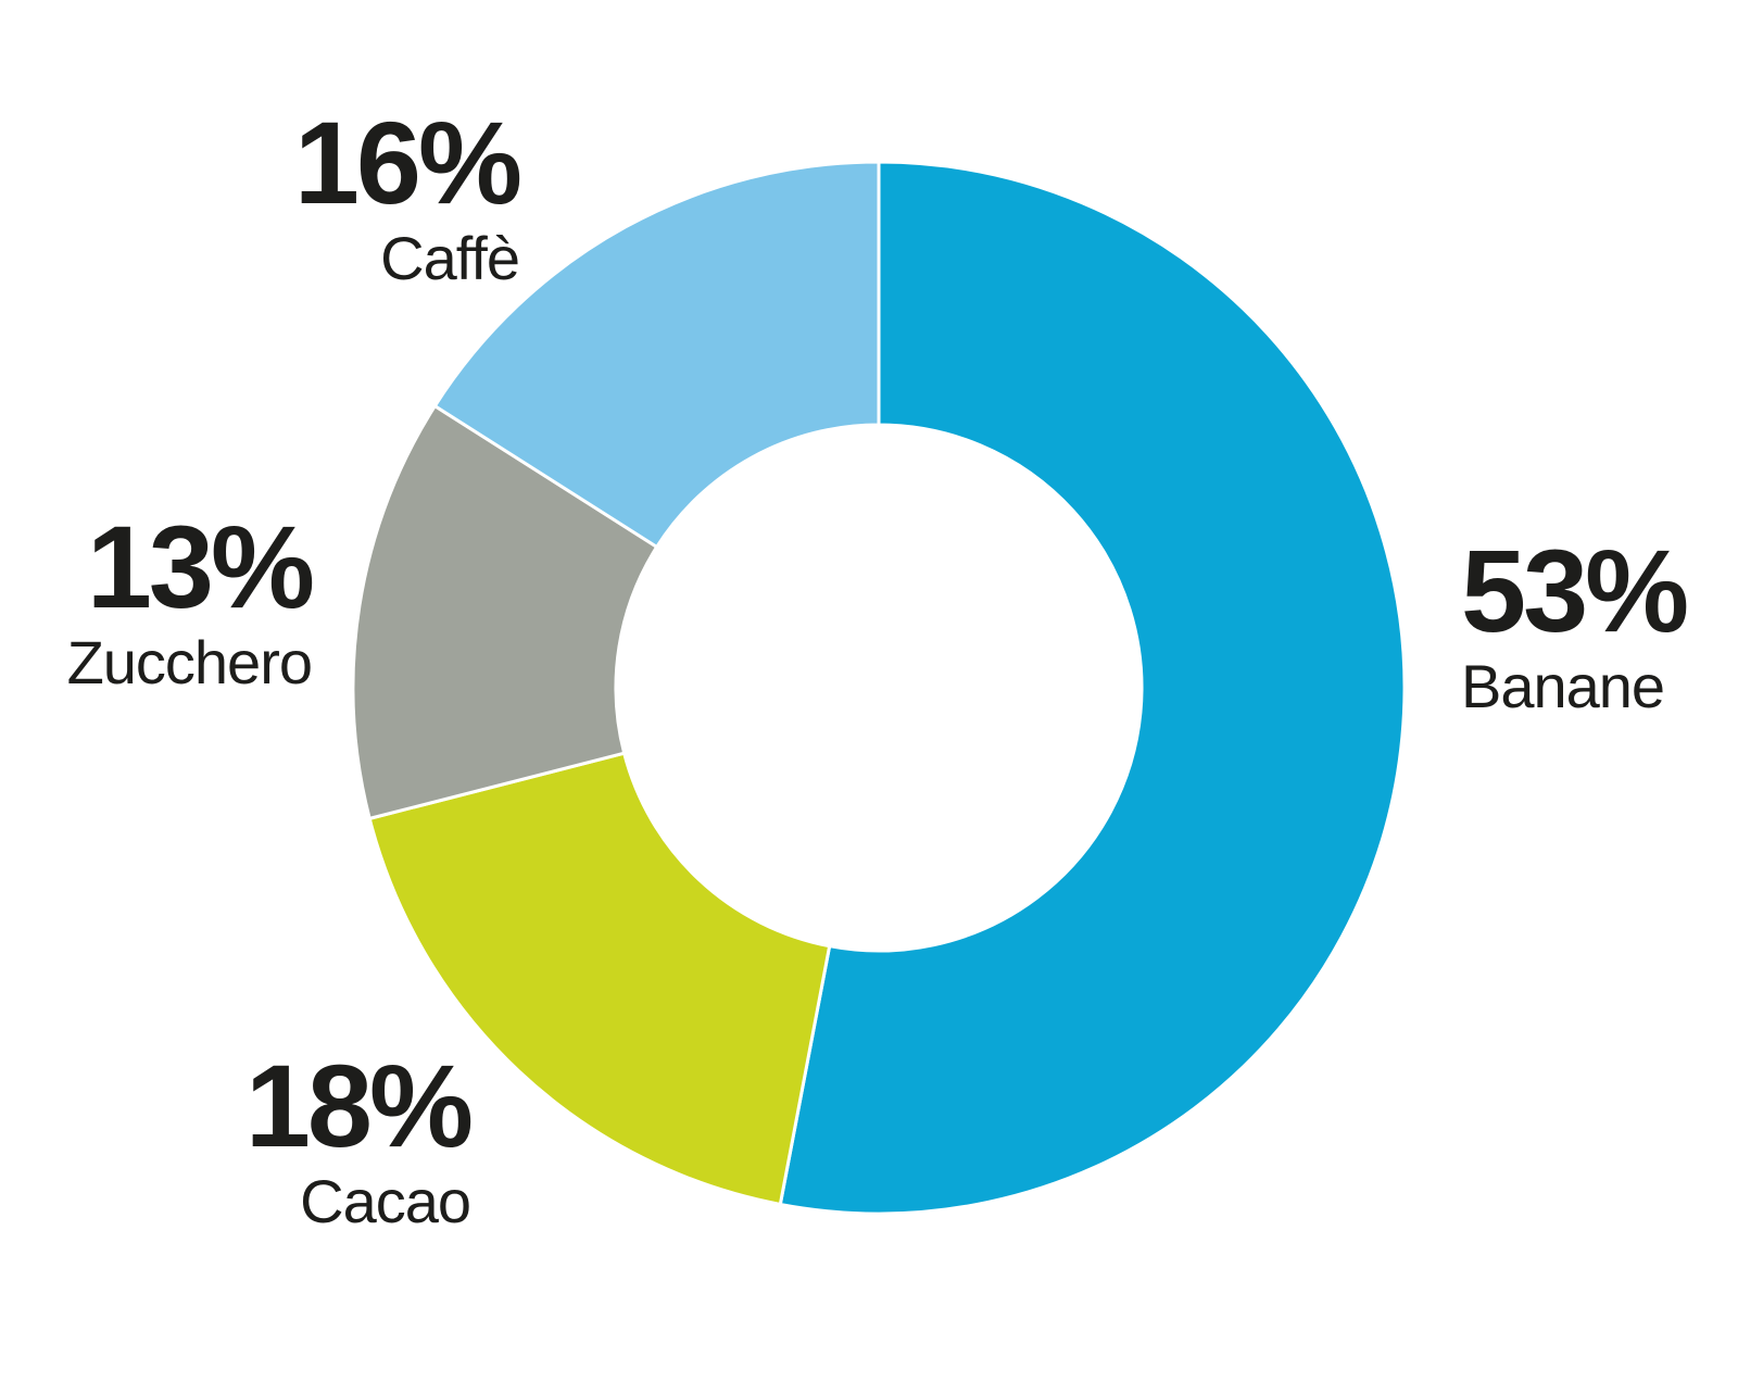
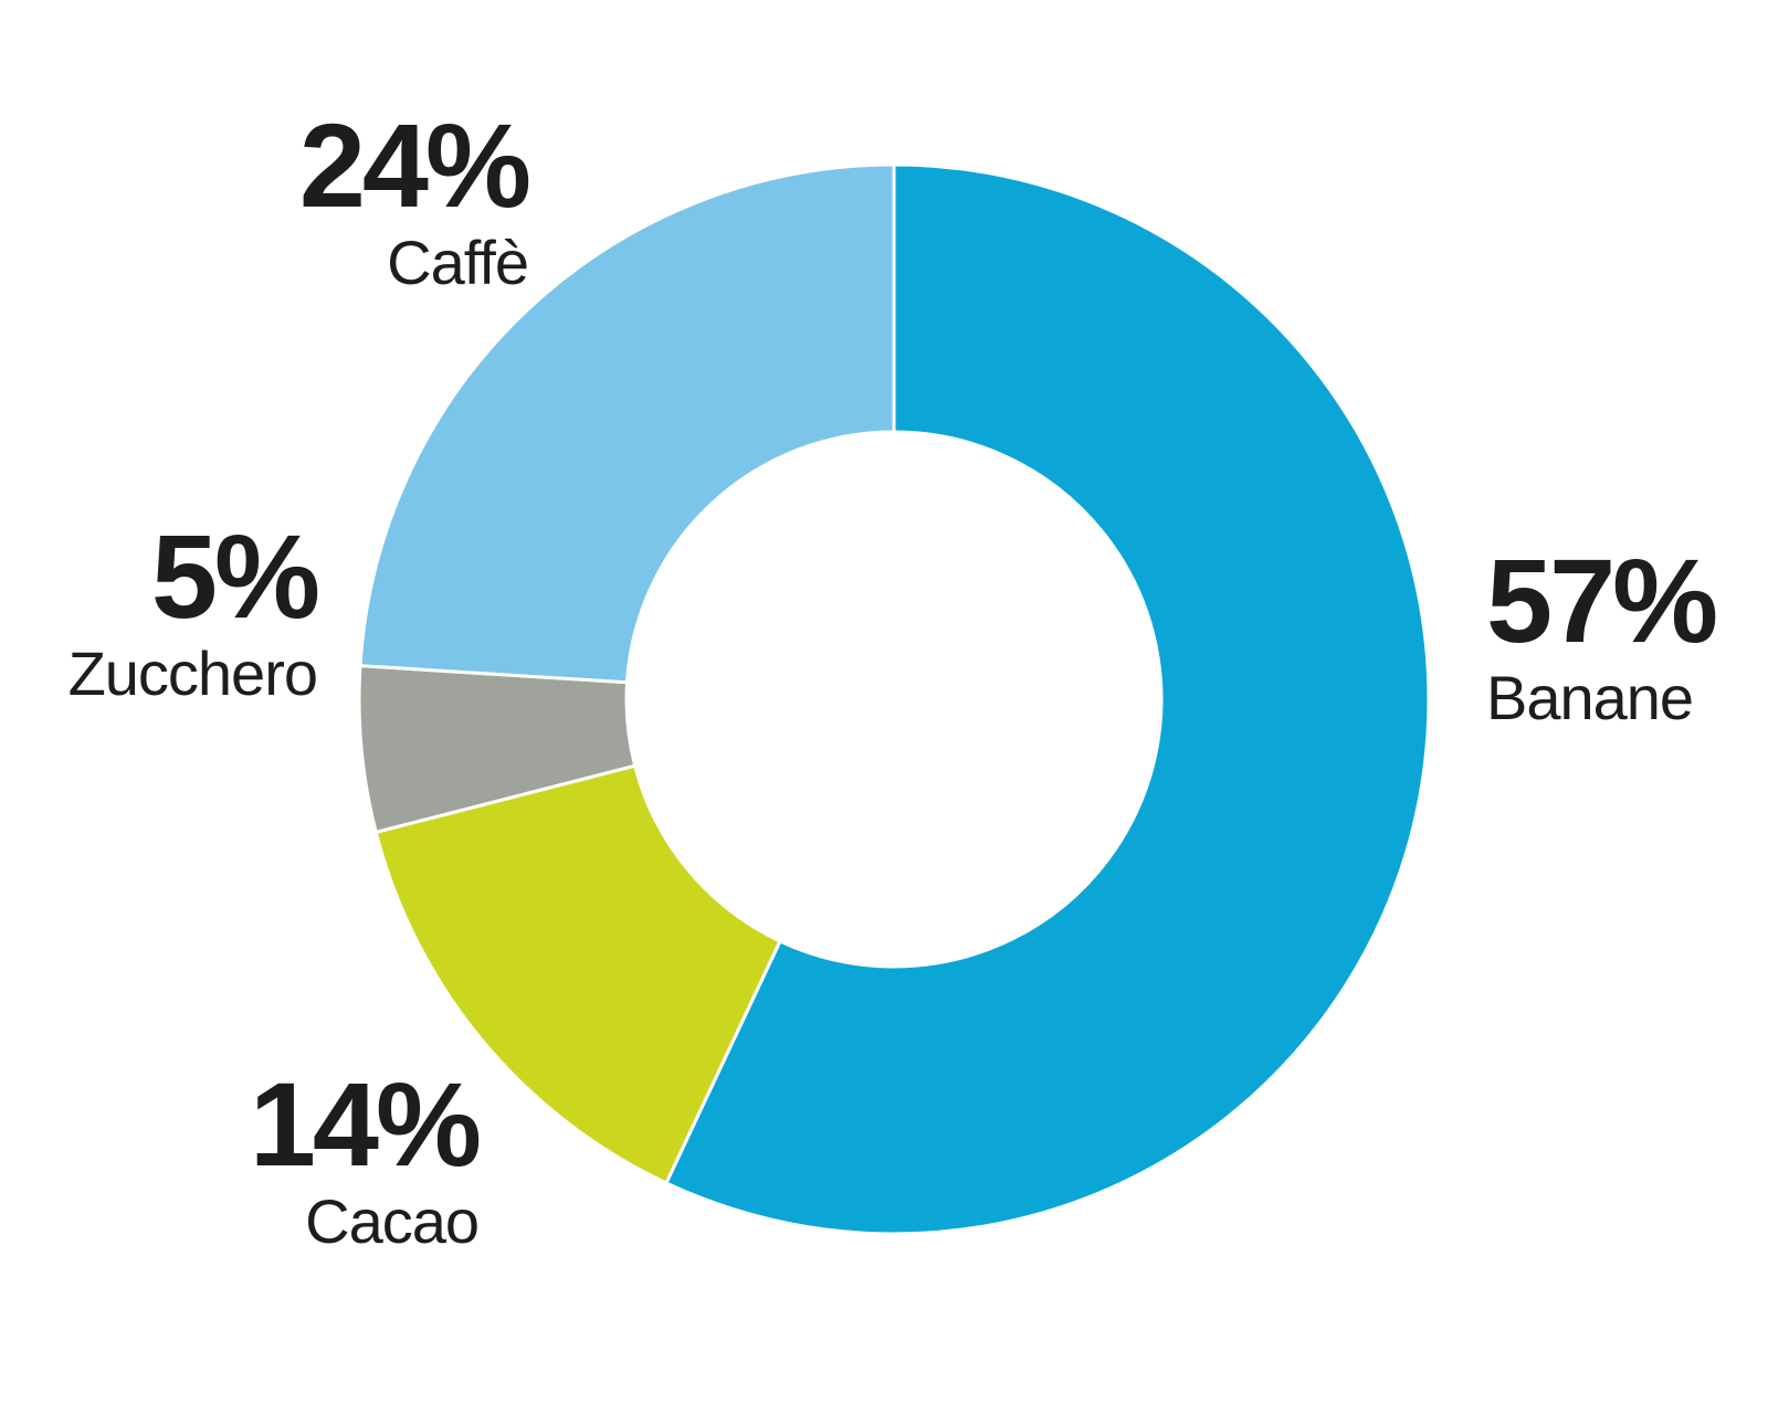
Banane: 53% -> 57%
Cacao: 18% -> 14%
Zucchero: 13% -> 5%
Caffè: 16% -> 24%
